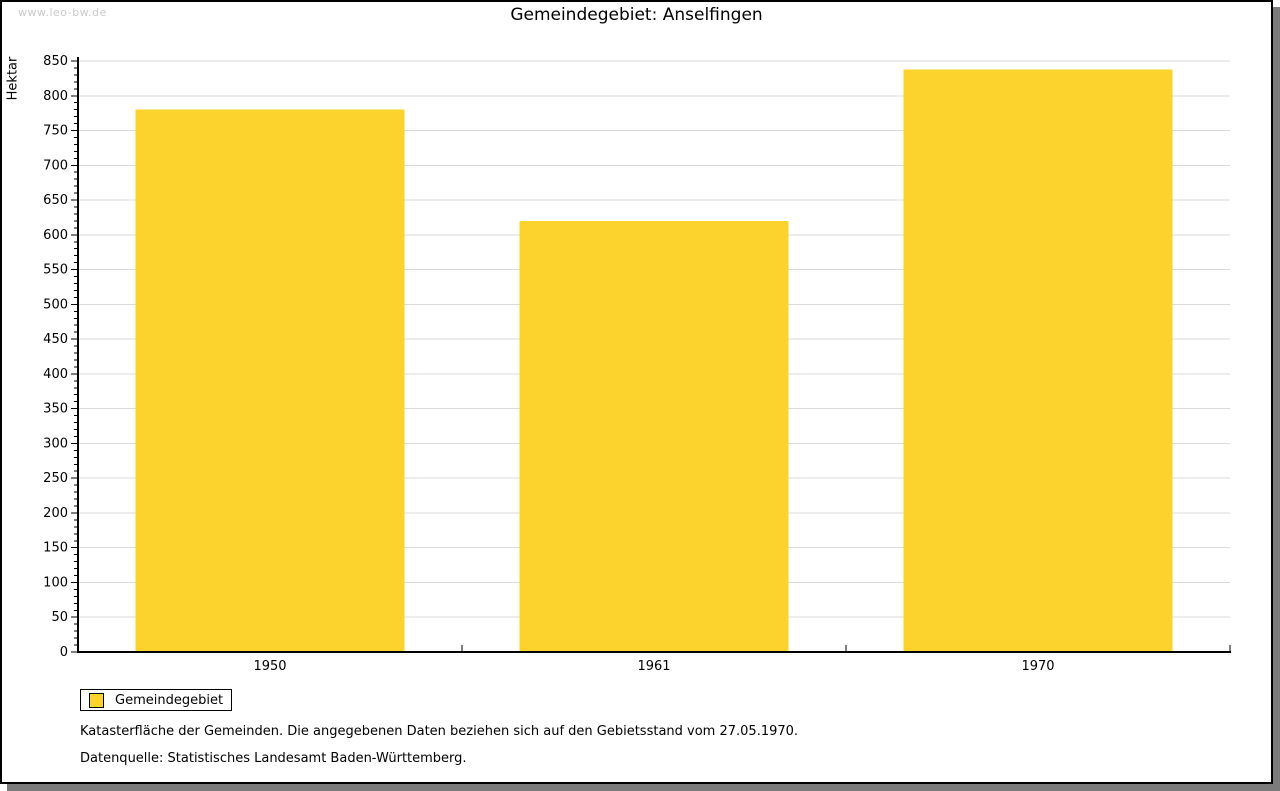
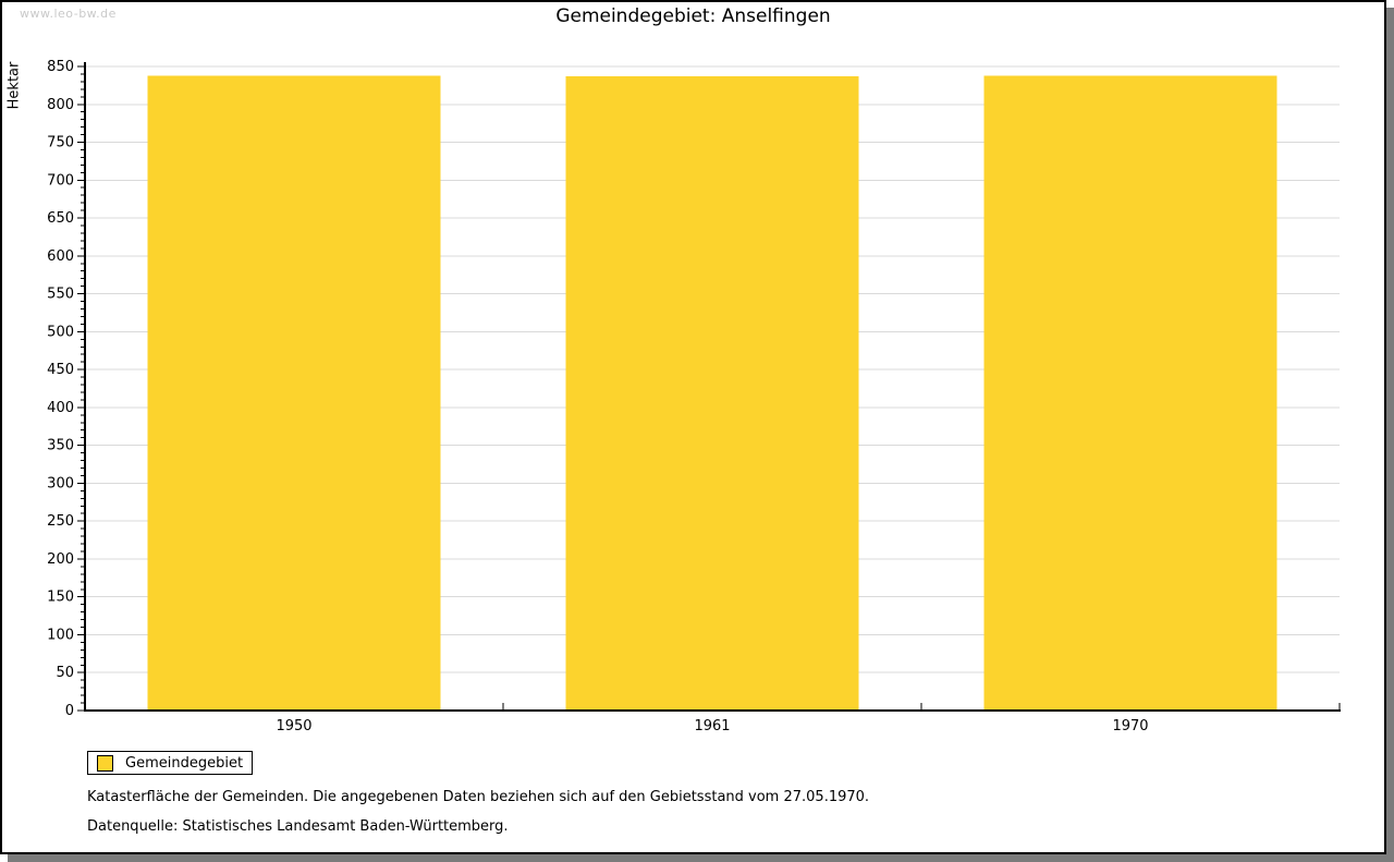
1950: 780 -> 840
1961: 620 -> 840
